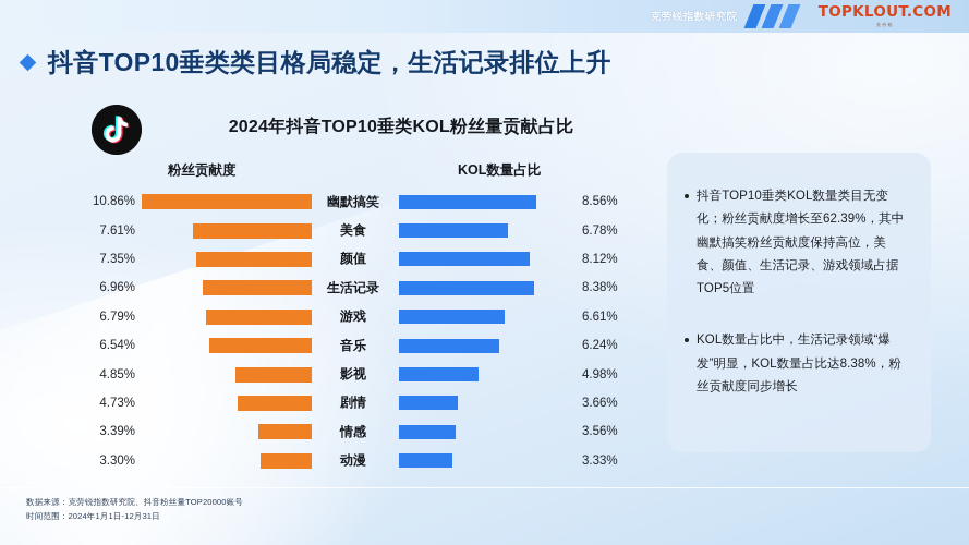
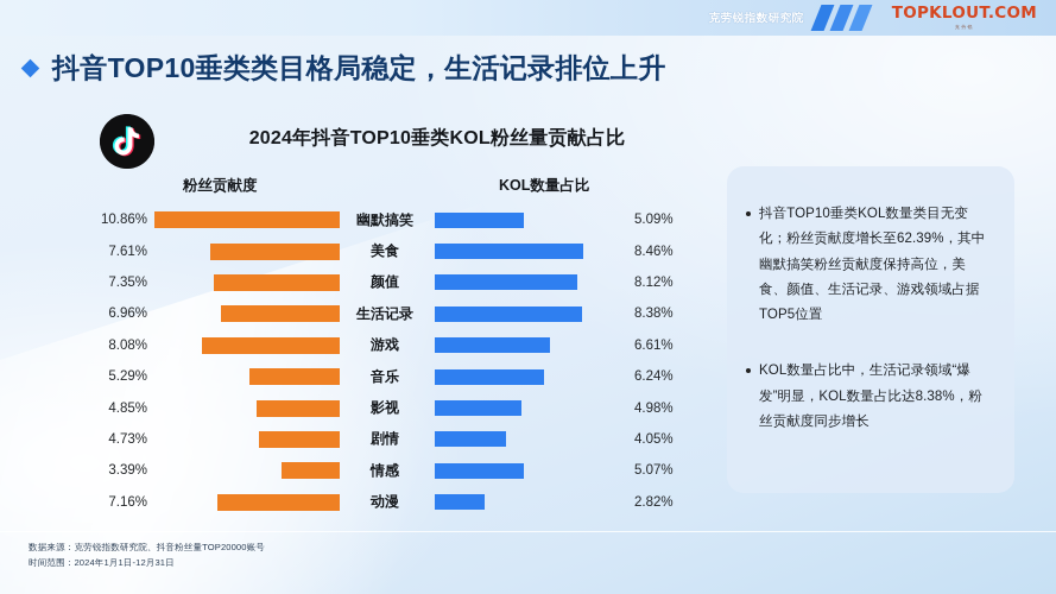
KOL数量占比/幽默搞笑: 8.56% -> 5.09%
KOL数量占比/美食: 6.78% -> 8.46%
粉丝贡献度/游戏: 6.79% -> 8.08%
粉丝贡献度/音乐: 6.54% -> 5.29%
KOL数量占比/剧情: 3.66% -> 4.05%
KOL数量占比/情感: 3.56% -> 5.07%
粉丝贡献度/动漫: 3.30% -> 7.16%
KOL数量占比/动漫: 3.33% -> 2.82%
